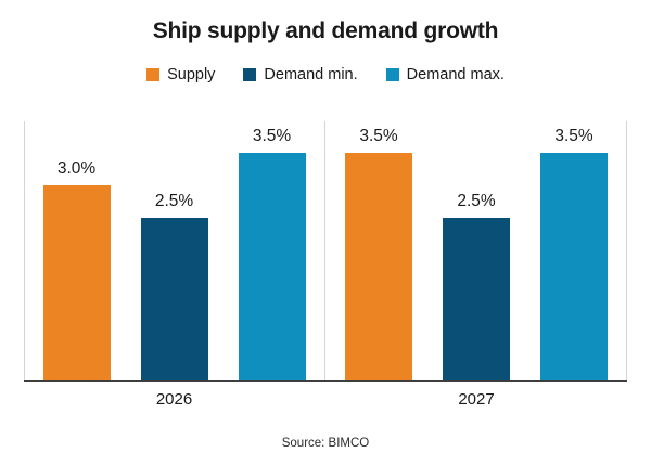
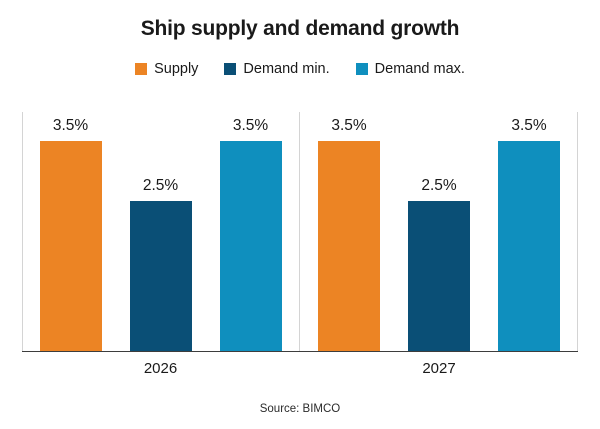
Supply/2026: 3.0% -> 3.5%
